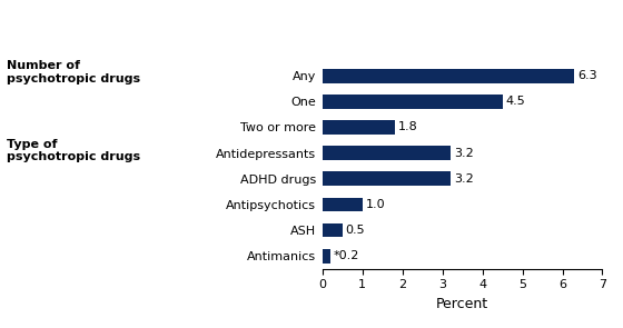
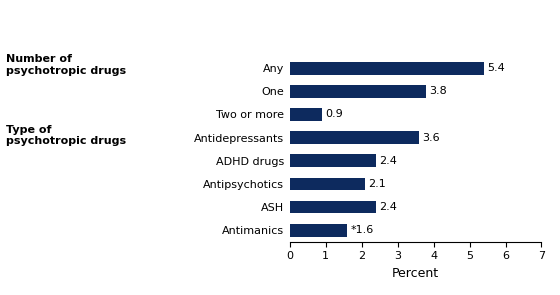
Any: 6.3 -> 5.4
One: 4.5 -> 3.8
Two or more: 1.8 -> 0.9
Antidepressants: 3.2 -> 3.6
ADHD drugs: 3.2 -> 2.4
Antipsychotics: 1.0 -> 2.1
ASH: 0.5 -> 2.4
Antimanics: *0.2 -> *1.6
